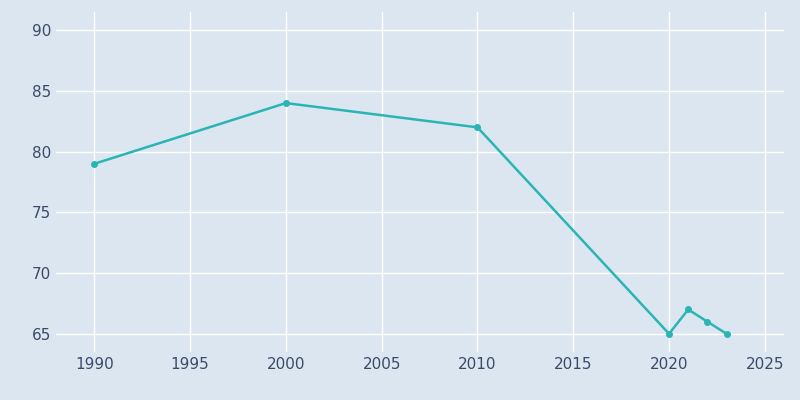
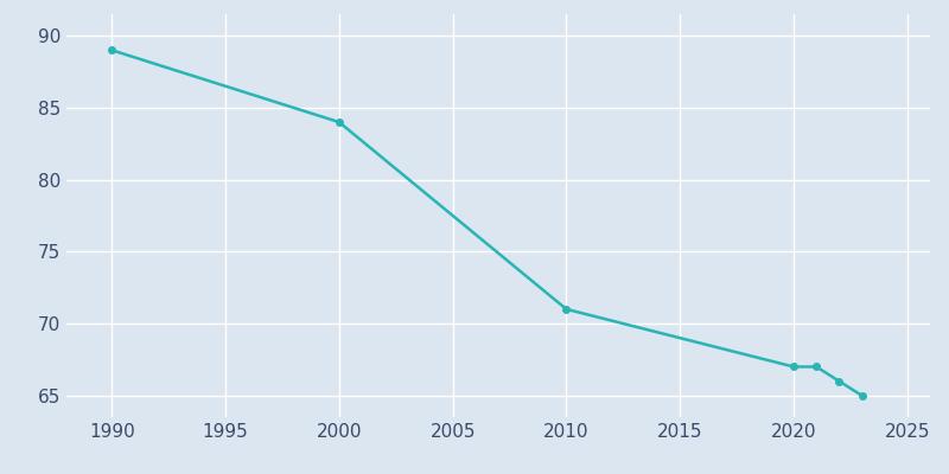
1990: 79 -> 89
2010: 82 -> 71
2020: 65 -> 67
